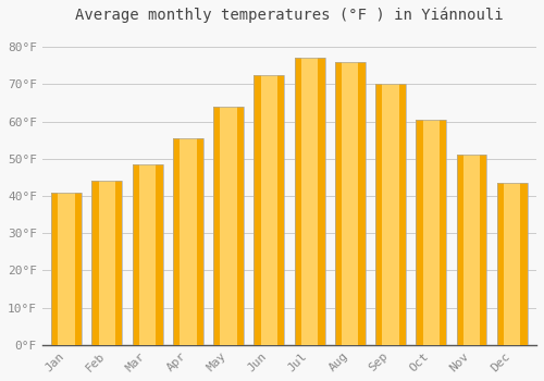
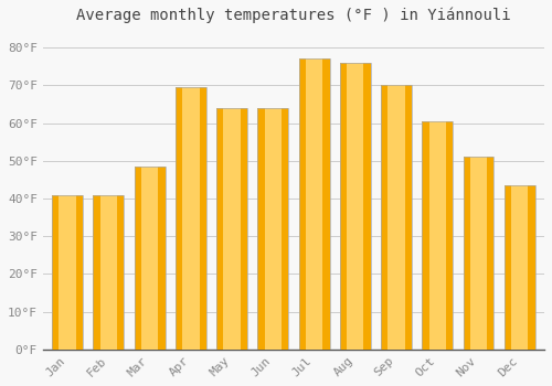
Feb: 44.0°F -> 41.0°F
Apr: 55.5°F -> 69.5°F
Jun: 72.5°F -> 64.0°F
